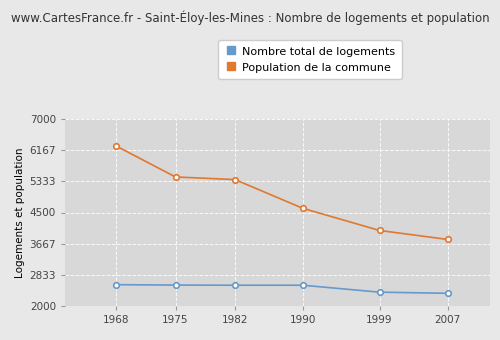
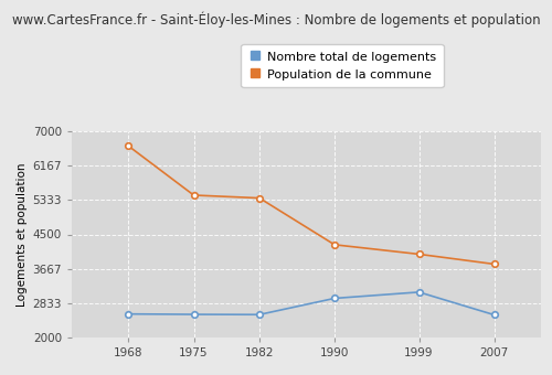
Population de la commune/1968: 6280 -> 6650
Nombre total de logements/1990: 2560 -> 2950
Population de la commune/1990: 4610 -> 4250
Nombre total de logements/1999: 2370 -> 3100
Nombre total de logements/2007: 2340 -> 2550
